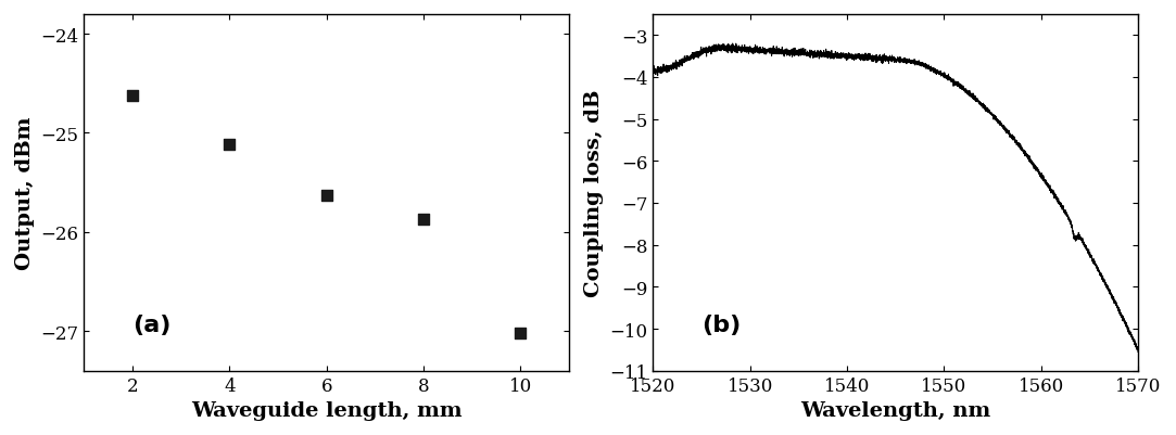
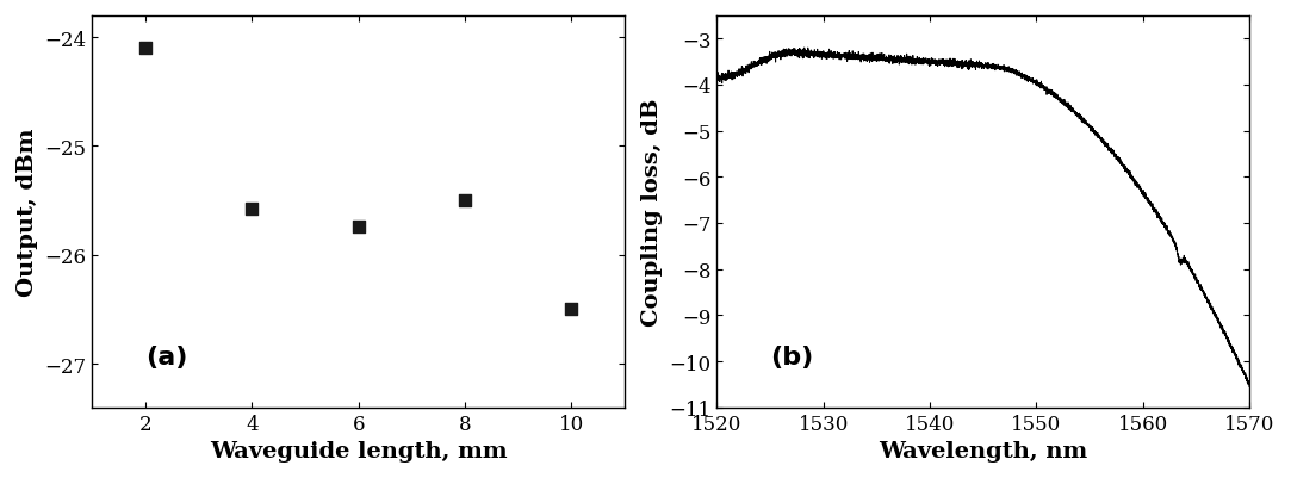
2: -24.62 -> -24.10
4: -25.12 -> -25.58
6: -25.63 -> -25.74
8: -25.87 -> -25.50
10: -27.02 -> -26.50
